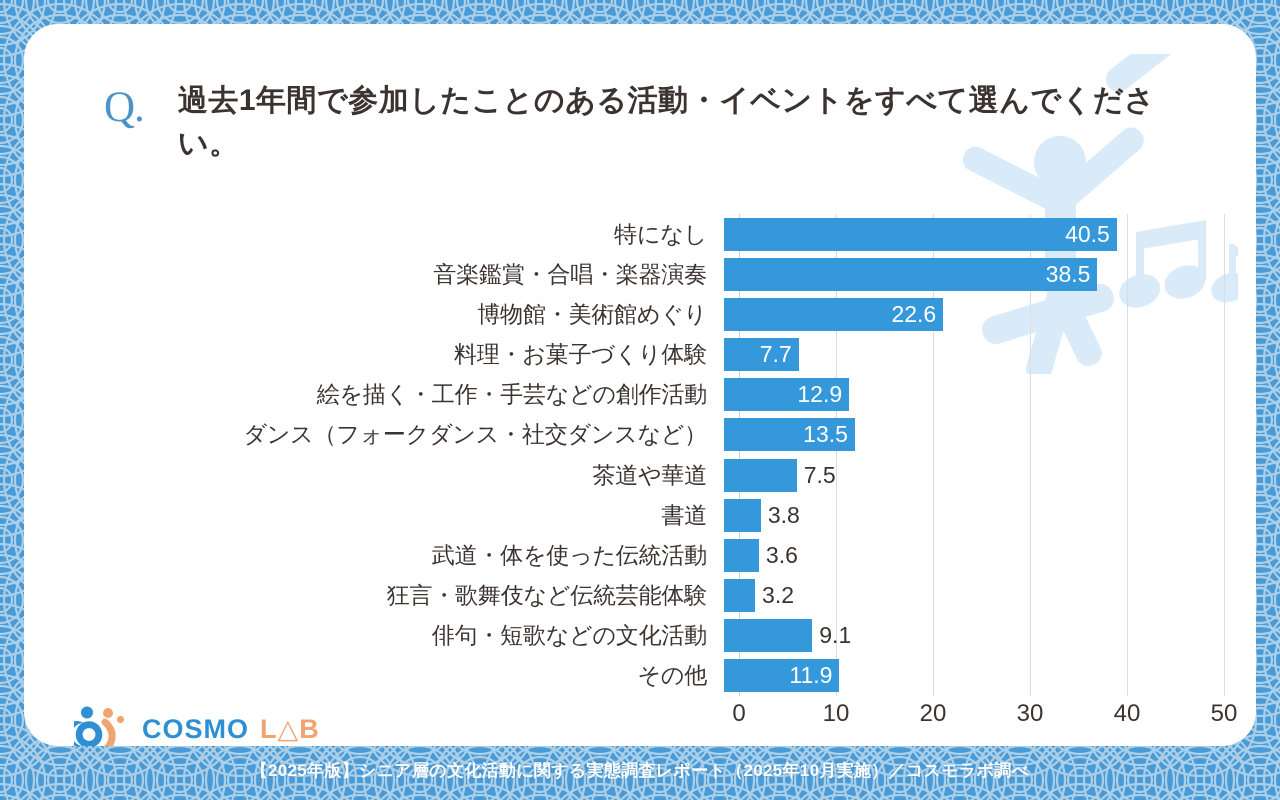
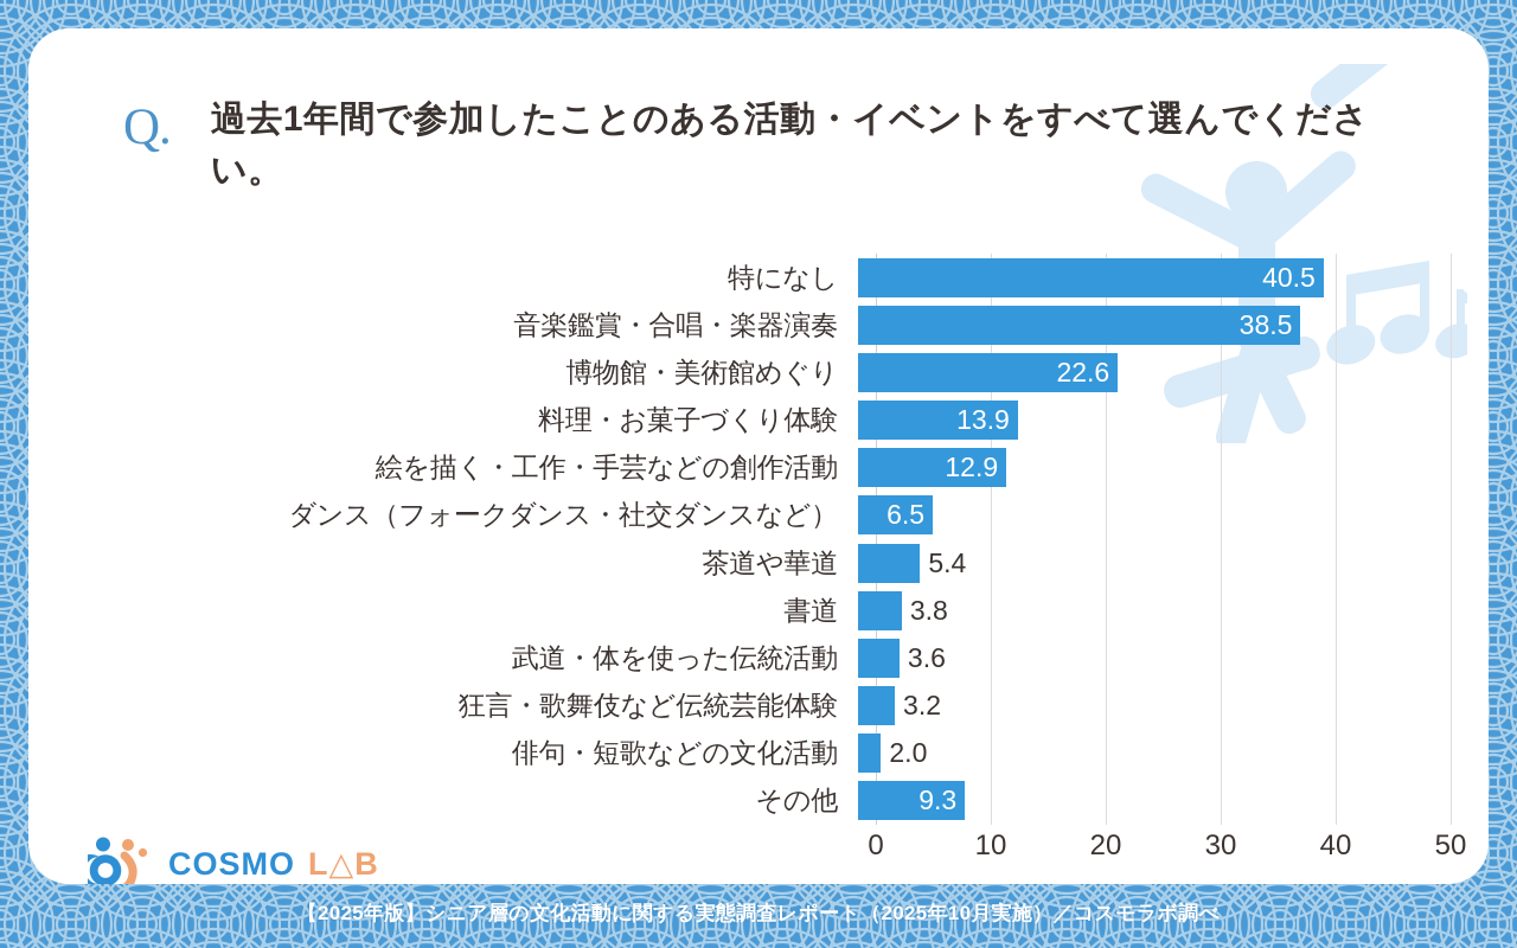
料理・お菓子づくり体験: 7.7 -> 13.9
ダンス（フォークダンス・社交ダンスなど）: 13.5 -> 6.5
茶道や華道: 7.5 -> 5.4
俳句・短歌などの文化活動: 9.1 -> 2.0
その他: 11.9 -> 9.3
